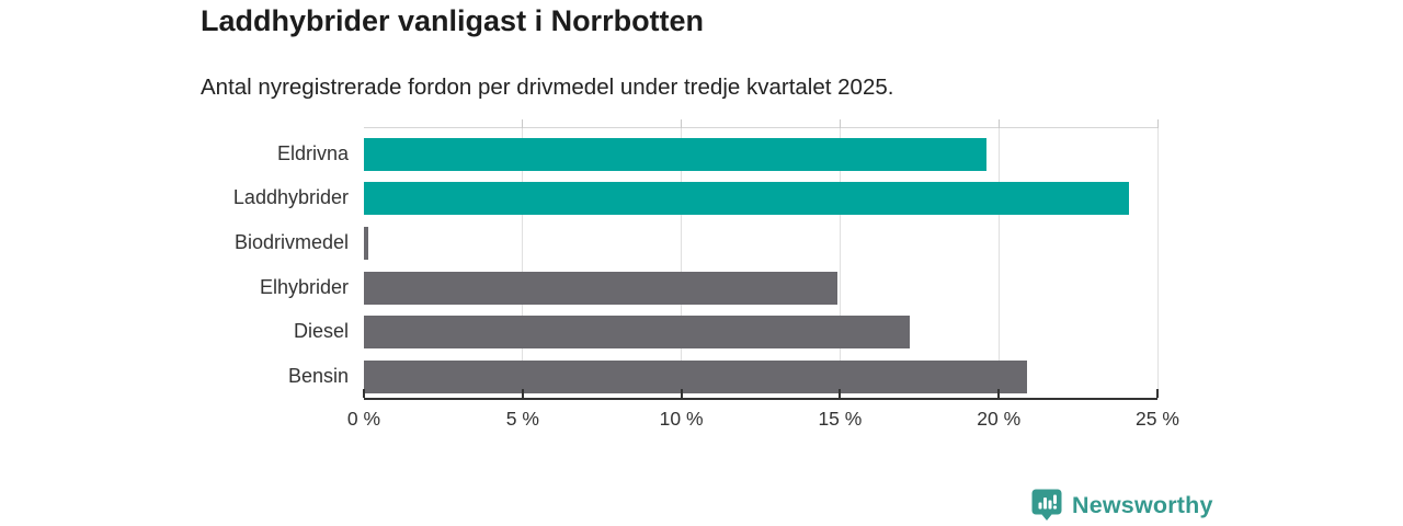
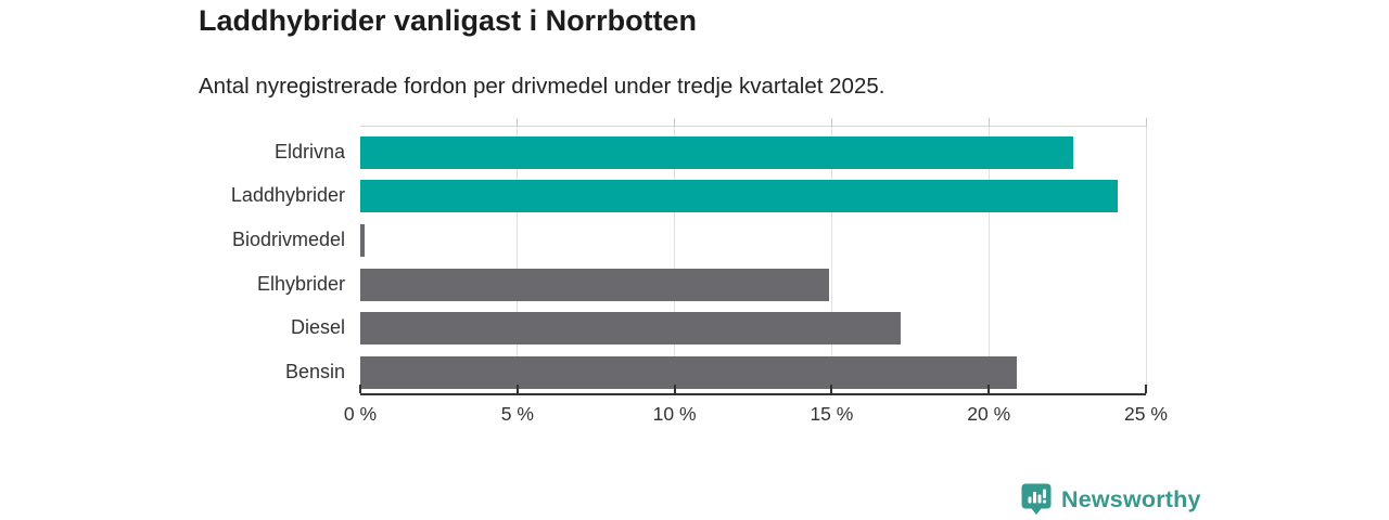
Eldrivna: 19.6% -> 22.7%
